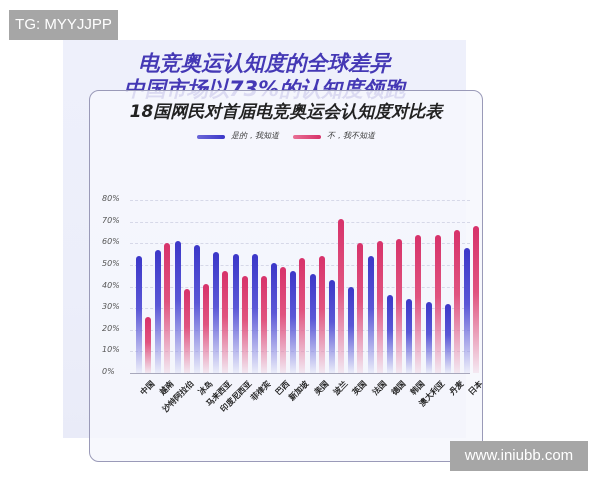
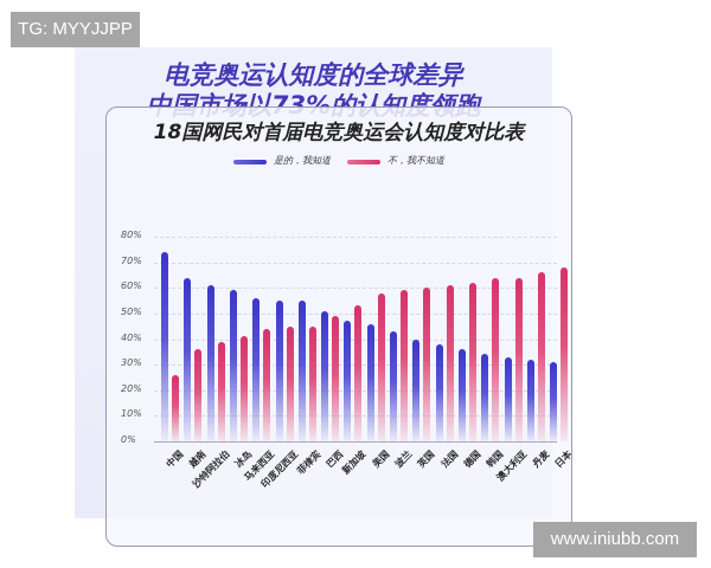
是的，我知道/中国: 54% -> 74%
是的，我知道/越南: 57% -> 64%
不，我不知道/越南: 60% -> 36%
不，我不知道/马来西亚: 47% -> 44%
不，我不知道/美国: 54% -> 58%
不，我不知道/波兰: 71% -> 59%
是的，我知道/法国: 54% -> 38%
是的，我知道/日本: 58% -> 31%
